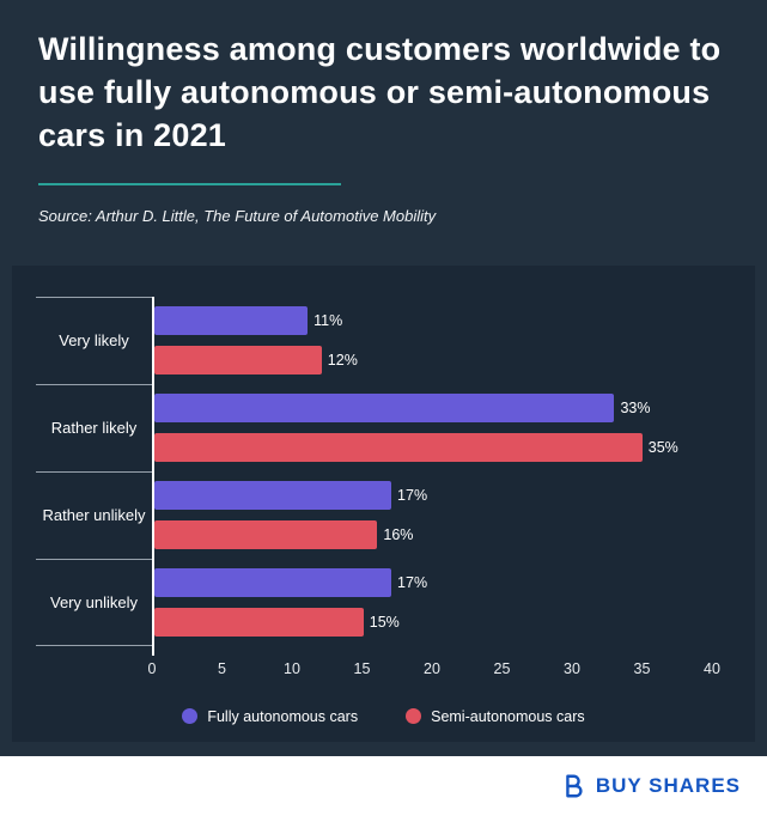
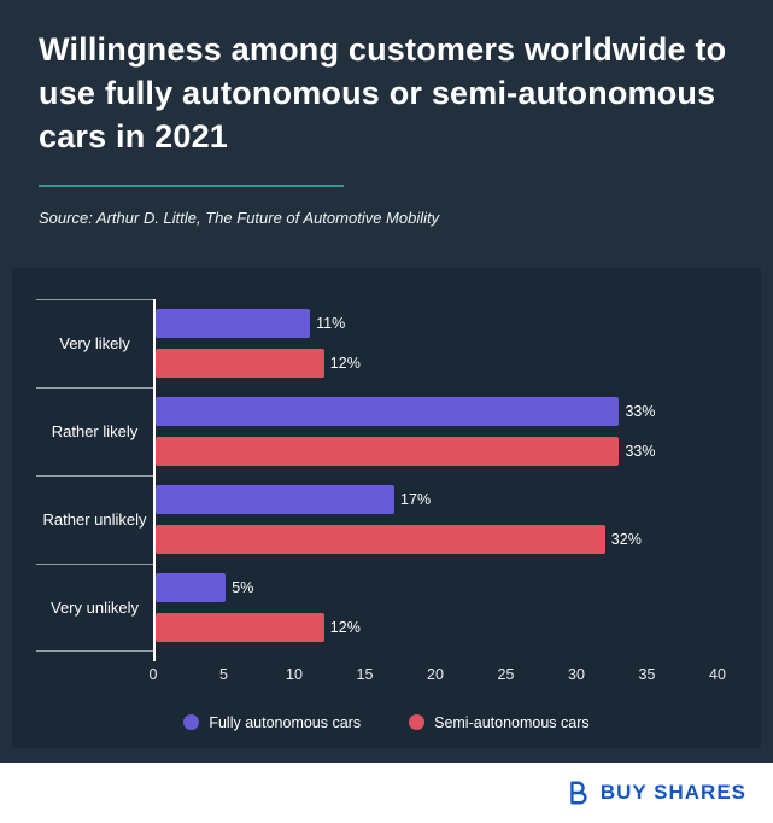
Semi-autonomous cars/Rather likely: 35% -> 33%
Semi-autonomous cars/Rather unlikely: 16% -> 32%
Fully autonomous cars/Very unlikely: 17% -> 5%
Semi-autonomous cars/Very unlikely: 15% -> 12%
